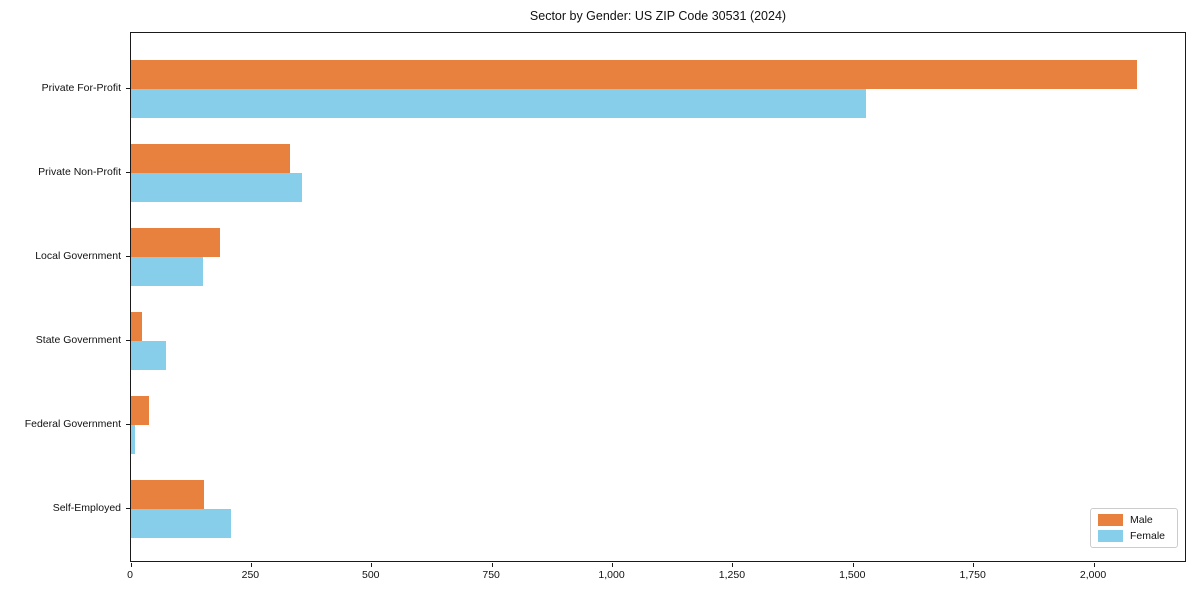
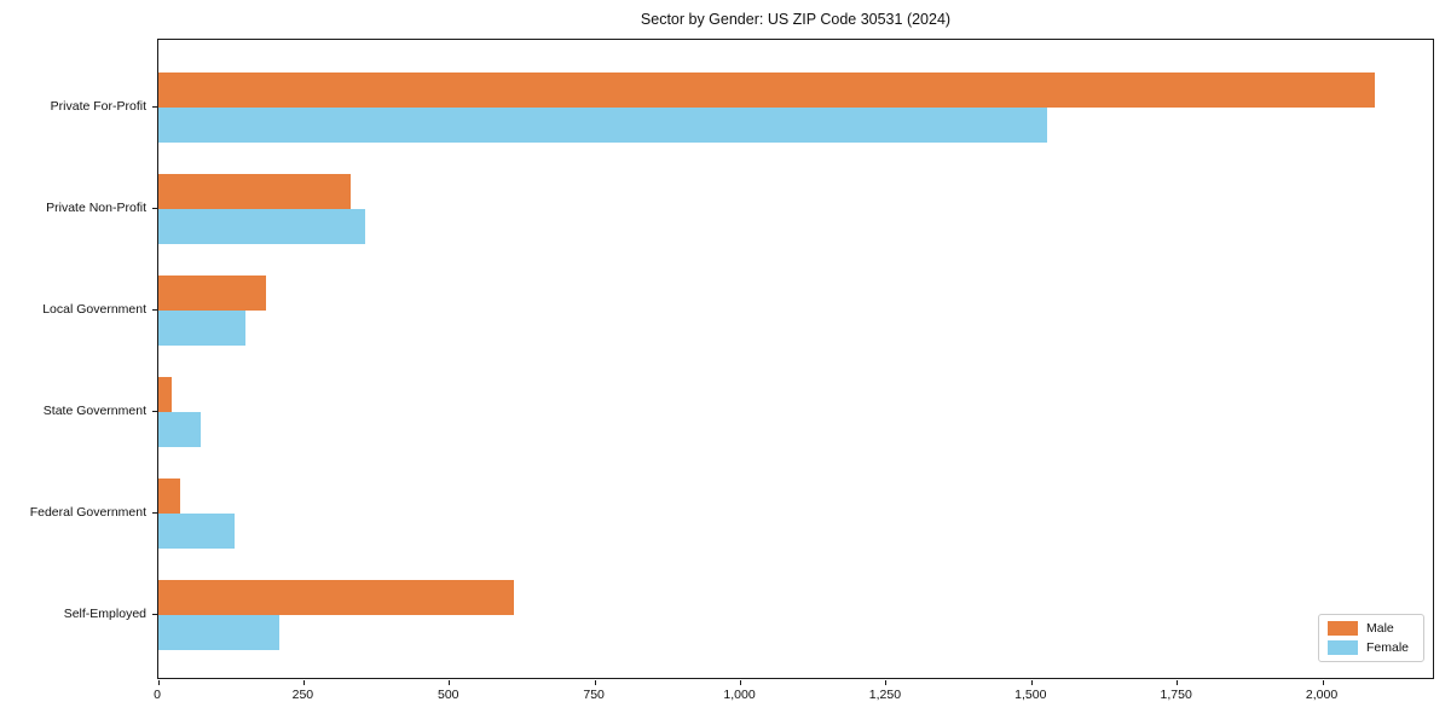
Female/Federal Government: 10 -> 130
Male/Self-Employed: 150 -> 610
